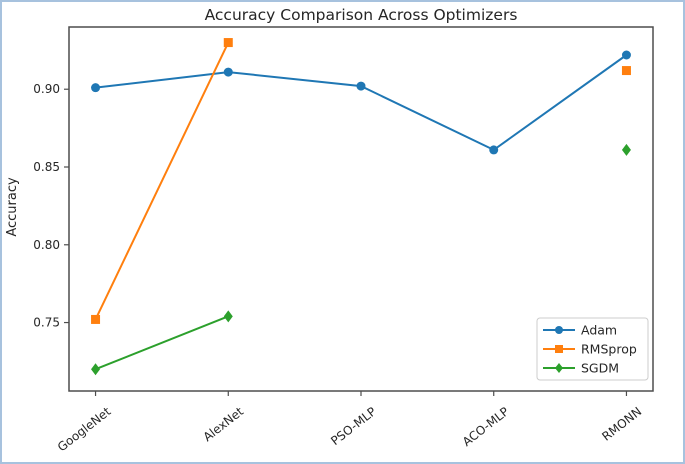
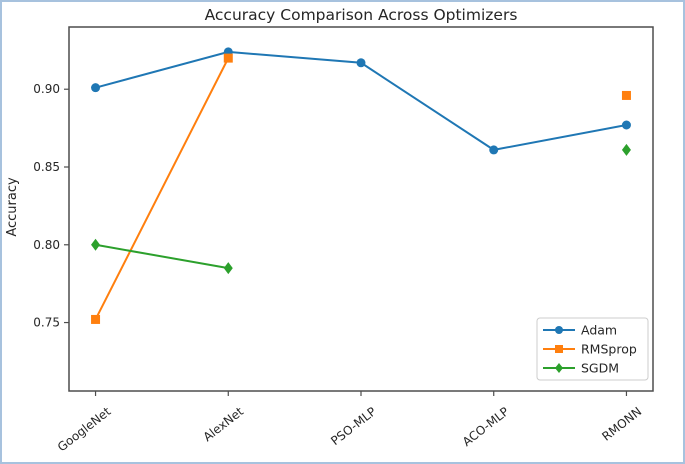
SGDM/GoogleNet: 0.720 -> 0.800
Adam/AlexNet: 0.911 -> 0.924
RMSprop/AlexNet: 0.930 -> 0.920
SGDM/AlexNet: 0.754 -> 0.785
Adam/PSO-MLP: 0.902 -> 0.917
Adam/RMONN: 0.922 -> 0.877
RMSprop/RMONN: 0.912 -> 0.896
